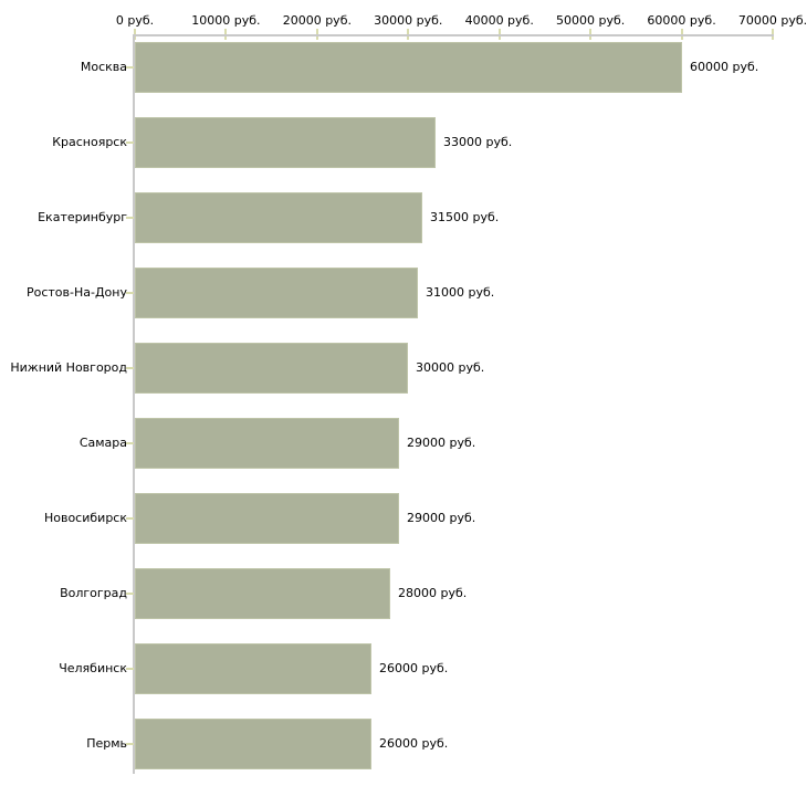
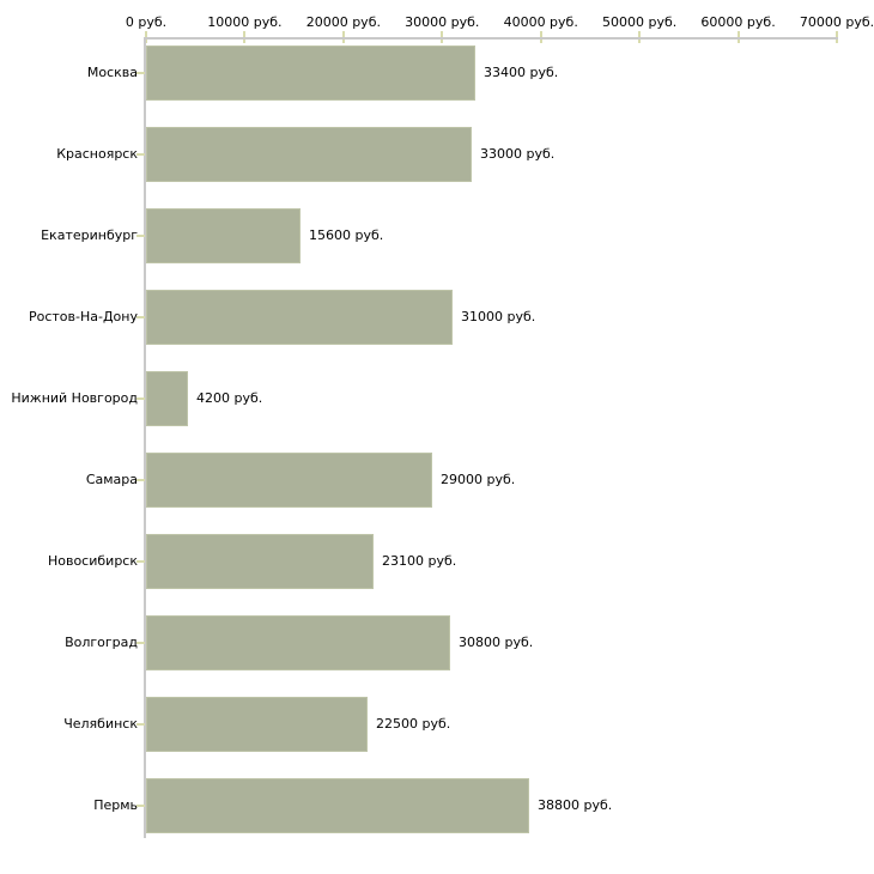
Москва: 60000 -> 33400
Екатеринбург: 31500 -> 15600
Нижний Новгород: 30000 -> 4200
Новосибирск: 29000 -> 23100
Волгоград: 28000 -> 30800
Челябинск: 26000 -> 22500
Пермь: 26000 -> 38800
